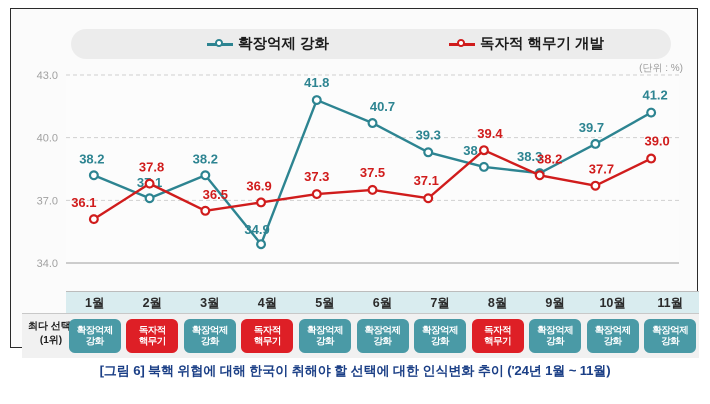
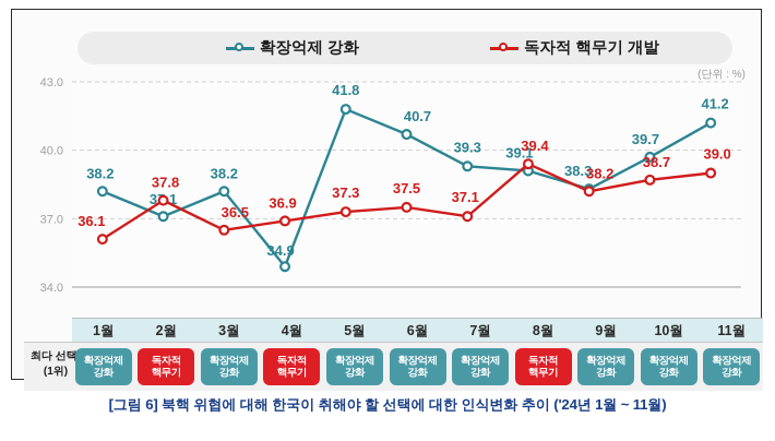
확장억제 강화/8월: 38.6 -> 39.1
독자적 핵무기 개발/10월: 37.7 -> 38.7
